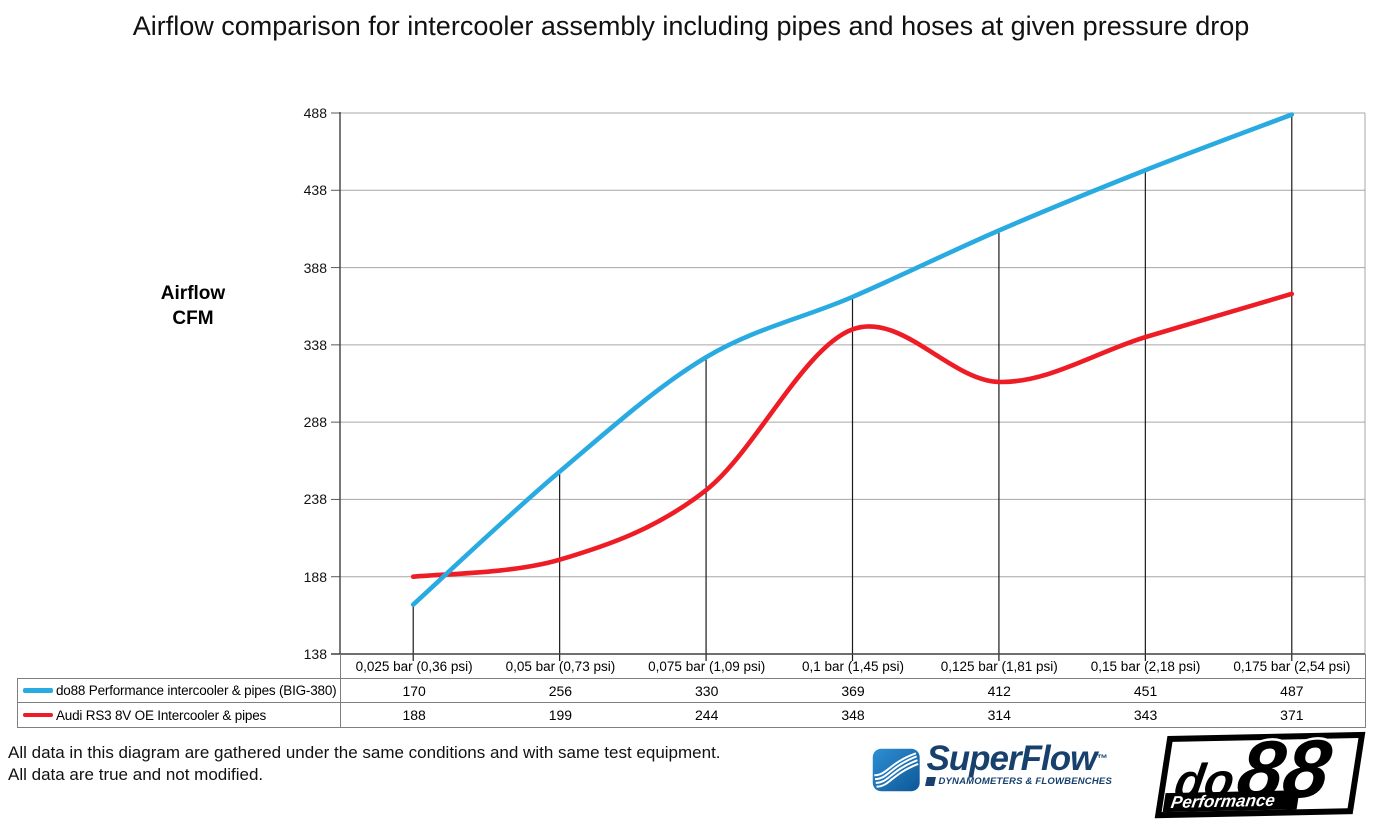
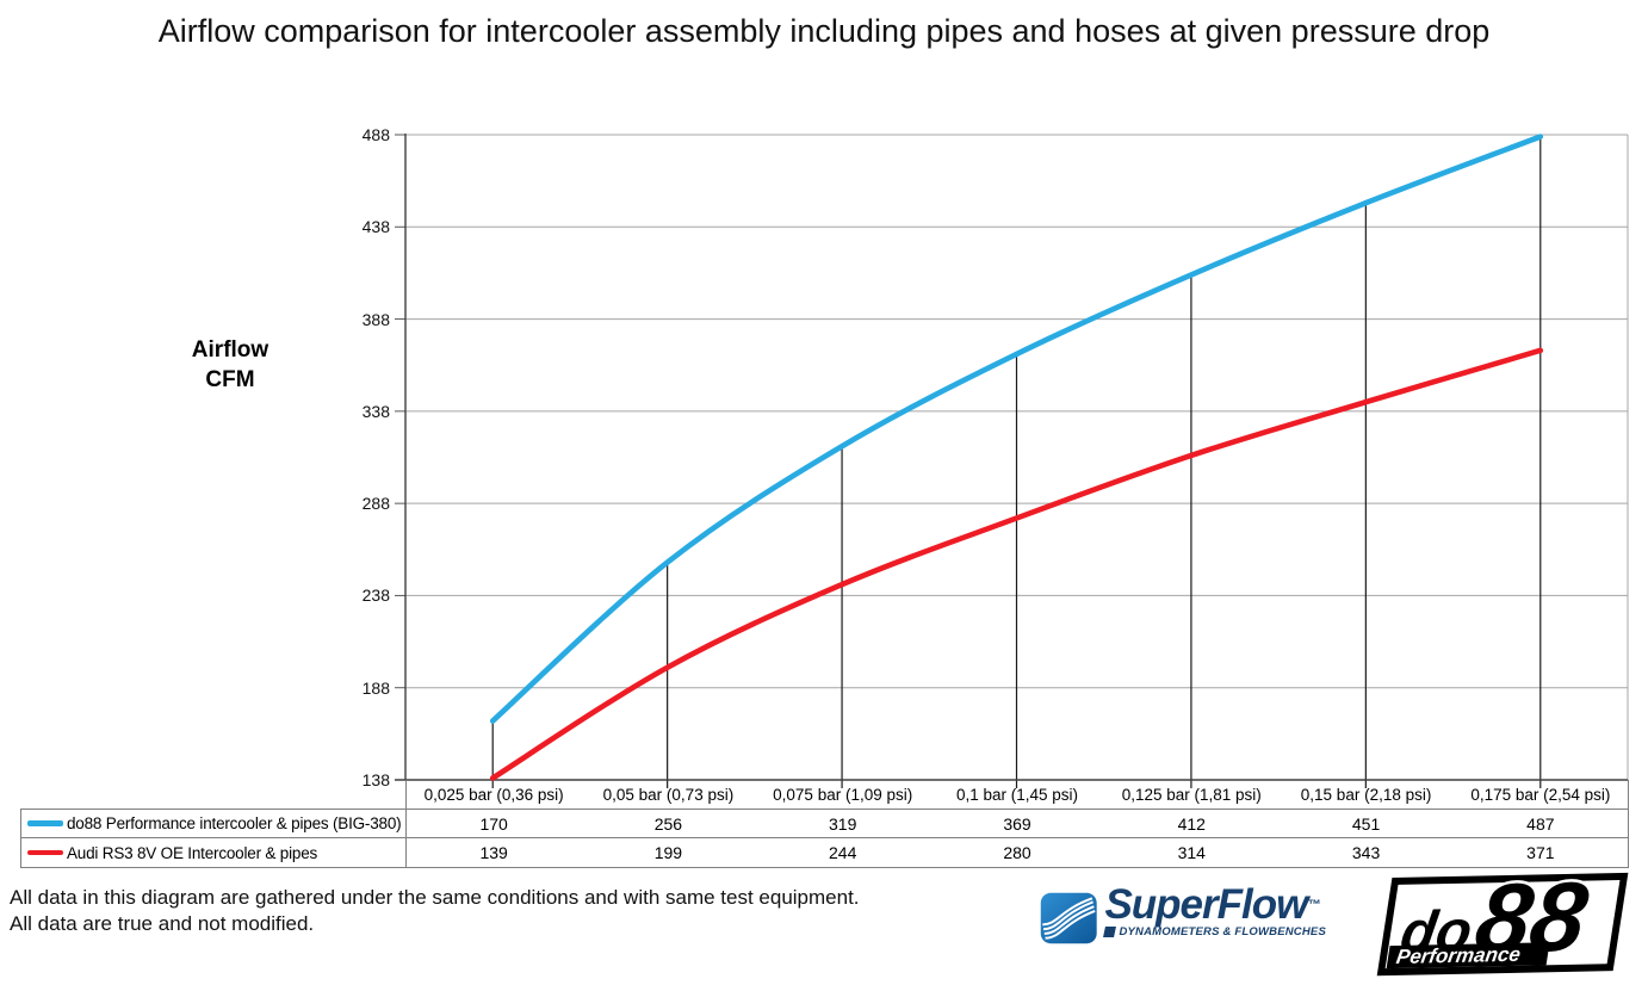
Audi RS3 8V OE Intercooler & pipes/0,025 bar (0,36 psi): 188 -> 139
do88 Performance intercooler & pipes (BIG-380)/0,075 bar (1,09 psi): 330 -> 319
Audi RS3 8V OE Intercooler & pipes/0,1 bar (1,45 psi): 348 -> 280
